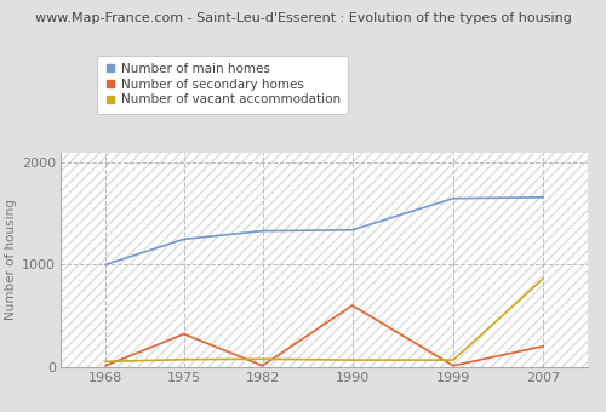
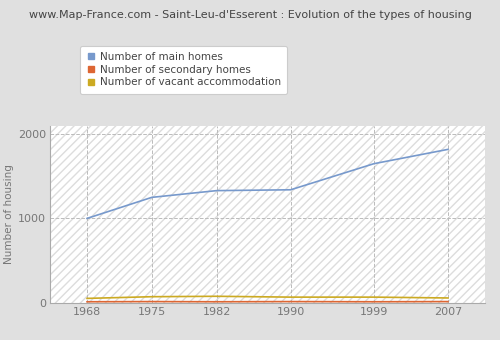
Number of secondary homes/1975: 320 -> 10
Number of secondary homes/1990: 600 -> 10
Number of main homes/2007: 1660 -> 1820
Number of secondary homes/2007: 200 -> 10
Number of vacant accommodation/2007: 860 -> 60
